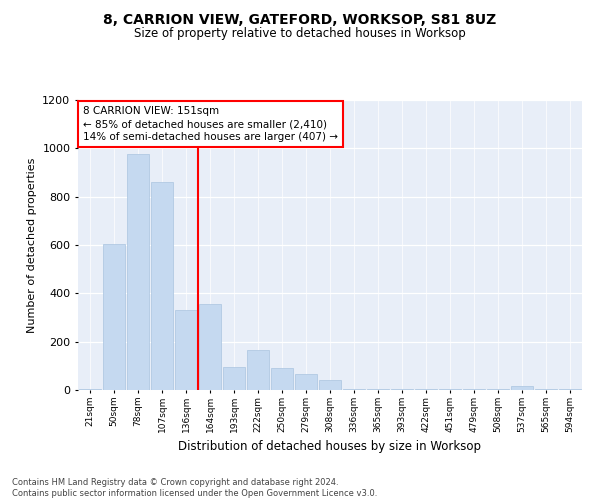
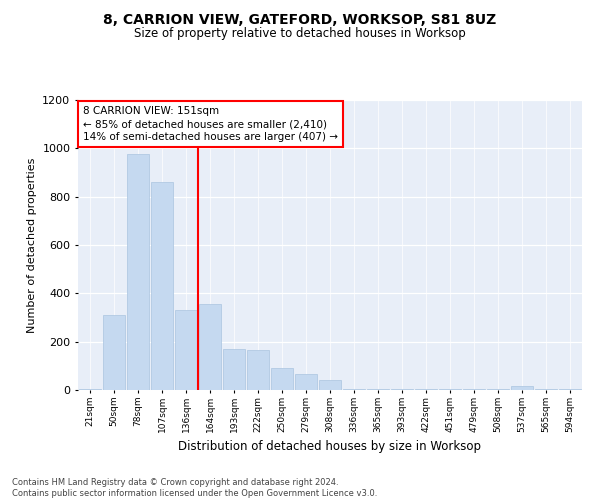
50sqm: 605 -> 310
193sqm: 95 -> 170
